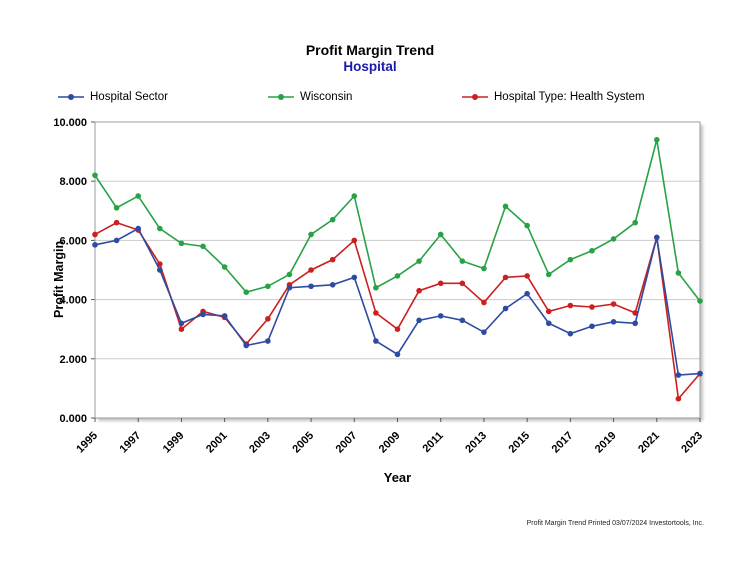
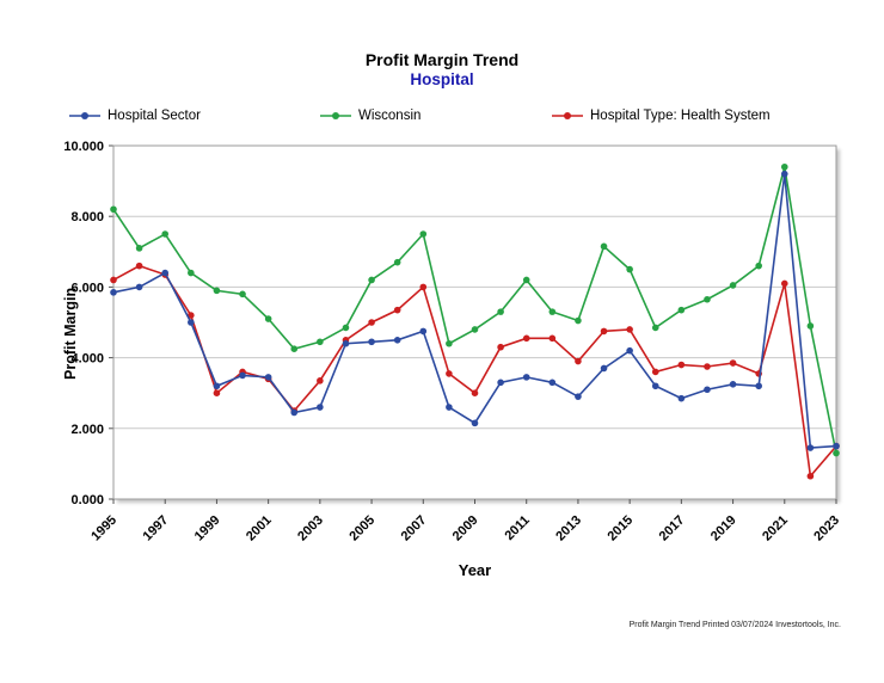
Hospital Sector/2021: 6.1 -> 9.2
Wisconsin/2023: 4.0 -> 1.3
